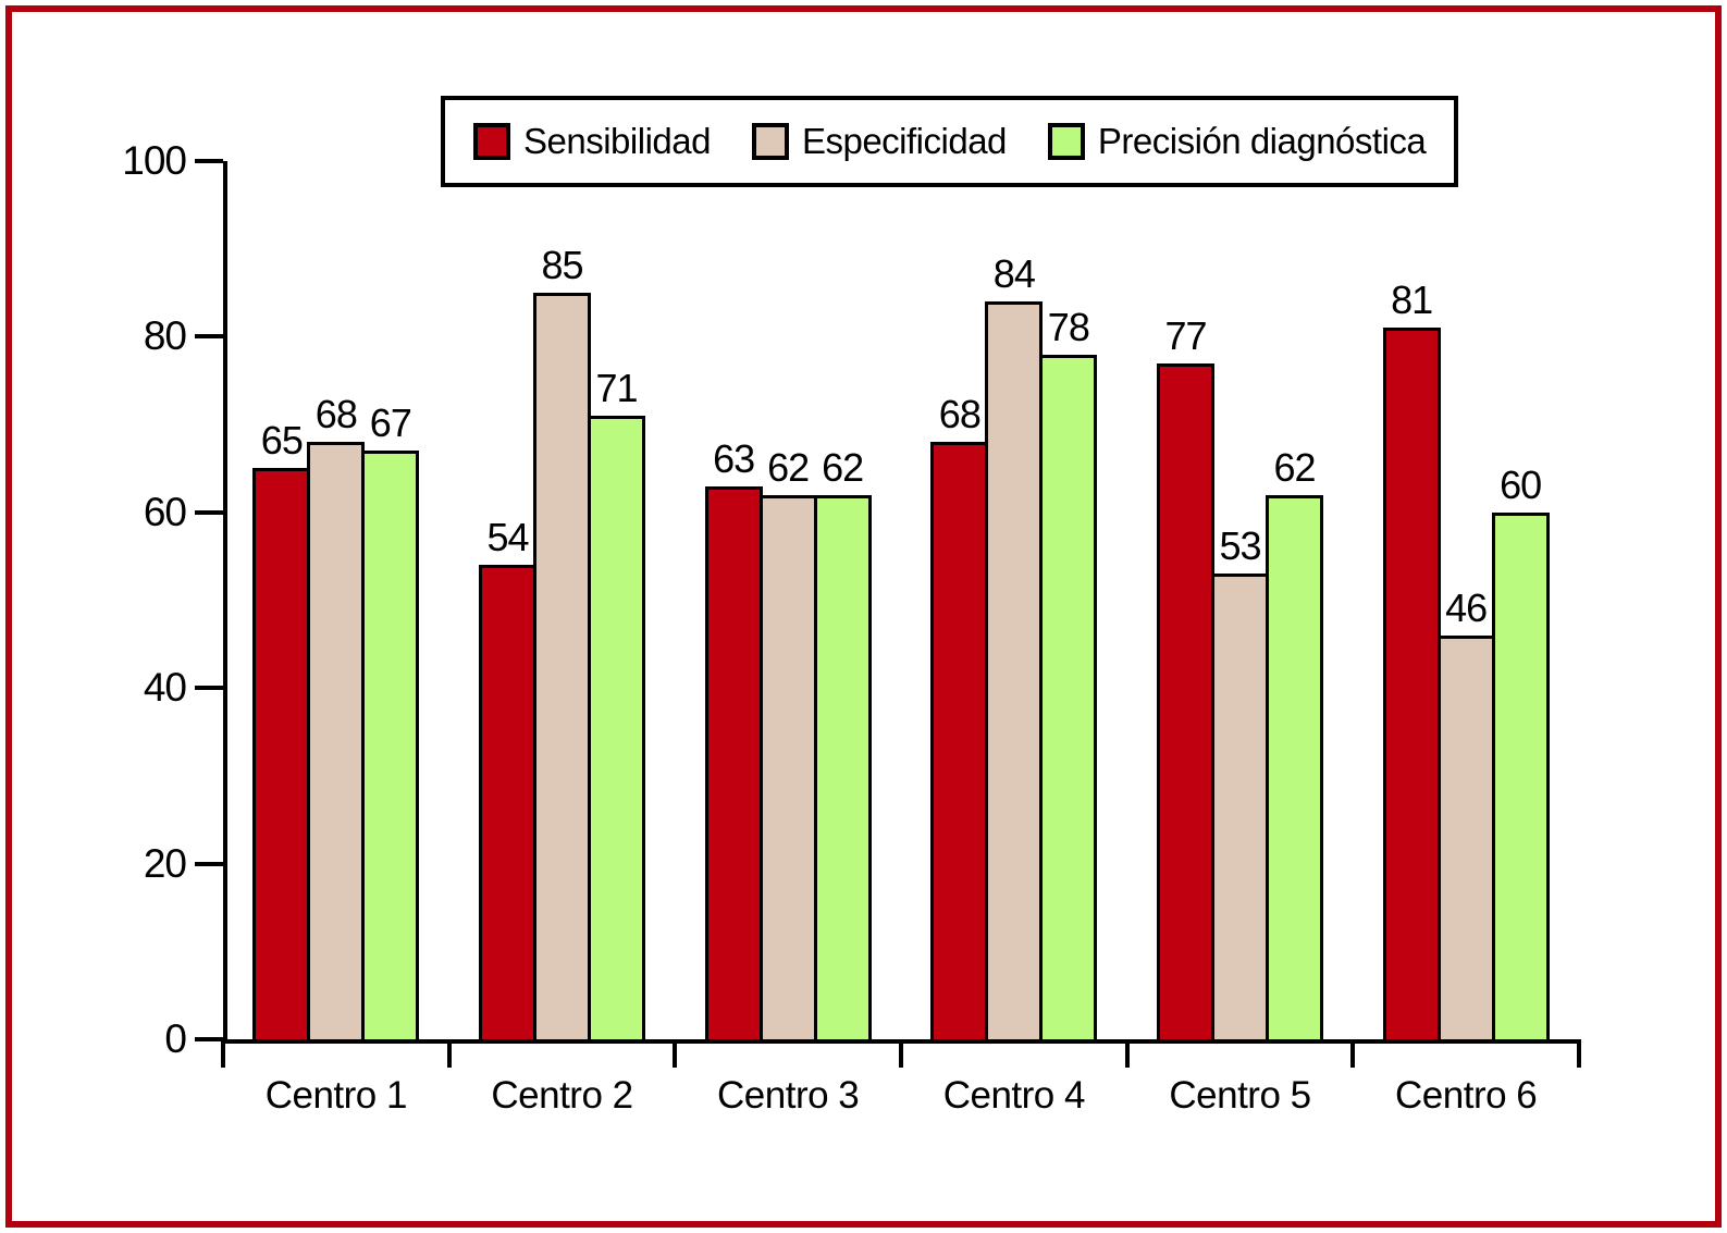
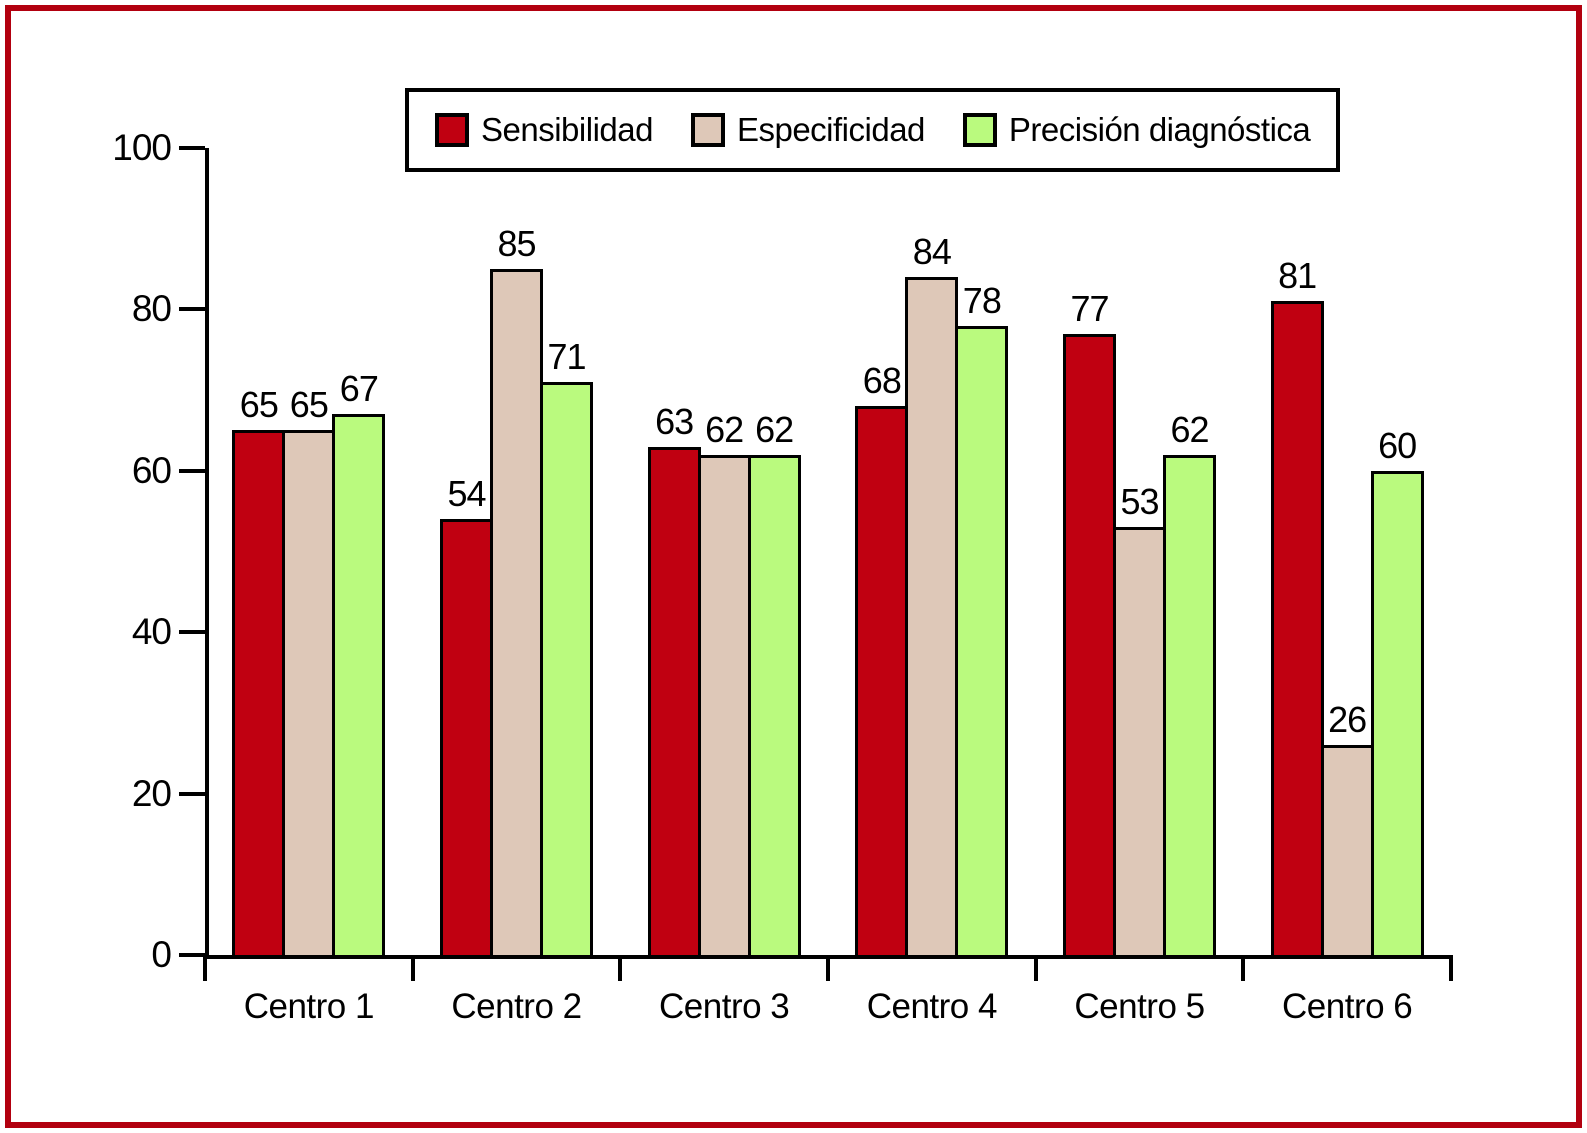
Especificidad/Centro 1: 68 -> 65
Especificidad/Centro 6: 46 -> 26
